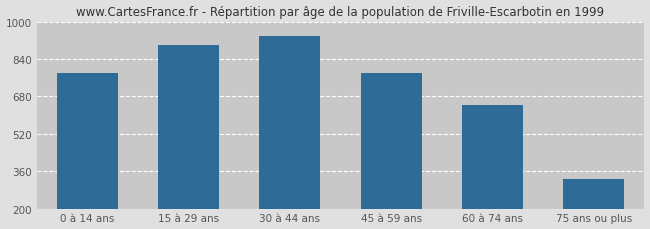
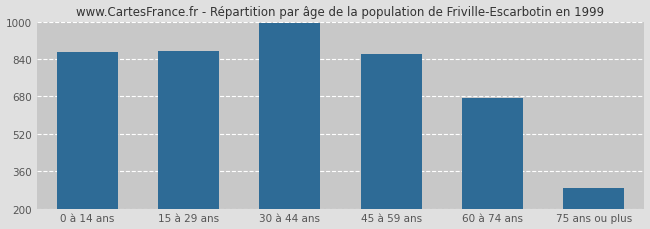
0 à 14 ans: 780 -> 868
15 à 29 ans: 900 -> 872
30 à 44 ans: 940 -> 993
45 à 59 ans: 780 -> 862
60 à 74 ans: 645 -> 672
75 ans ou plus: 325 -> 290
